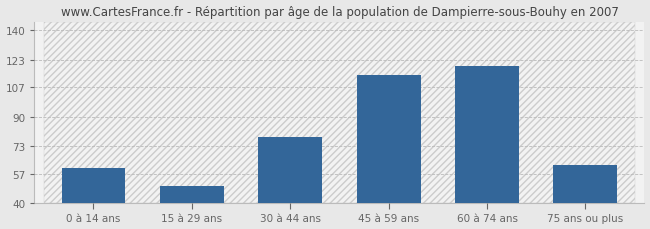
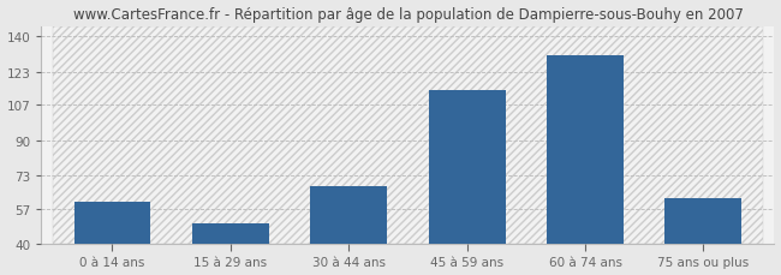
30 à 44 ans: 78 -> 68
60 à 74 ans: 119 -> 131
